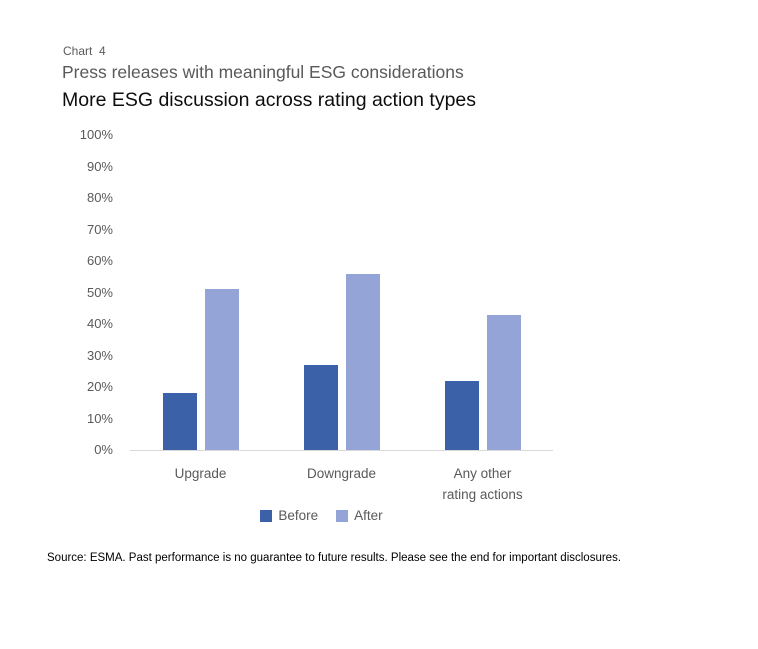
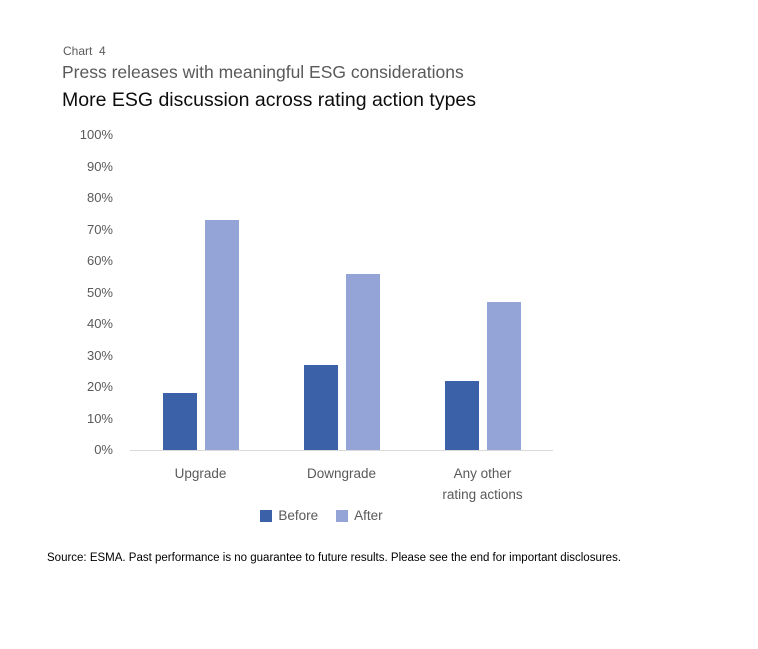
After/Upgrade: 51% -> 73%
After/Any other rating actions: 43% -> 47%
